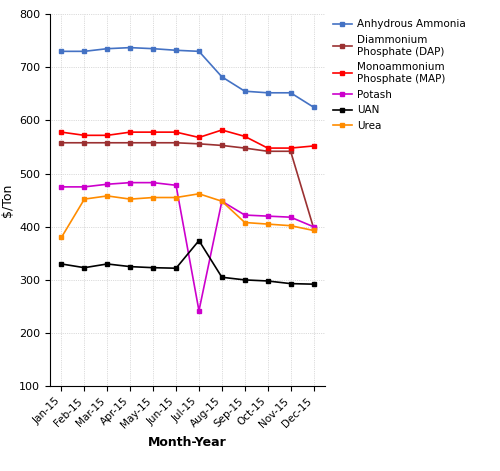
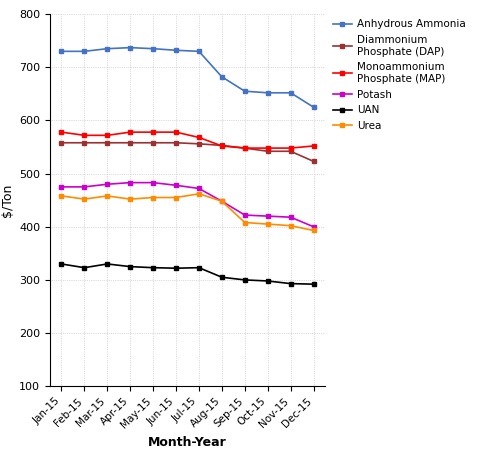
Urea/Jan-15: 380 -> 458
Potash/Jul-15: 242 -> 472
UAN/Jul-15: 374 -> 323
Monoammonium Phosphate (MAP)/Aug-15: 582 -> 552
Monoammonium Phosphate (MAP)/Sep-15: 570 -> 548
Diammonium Phosphate (DAP)/Dec-15: 398 -> 523
